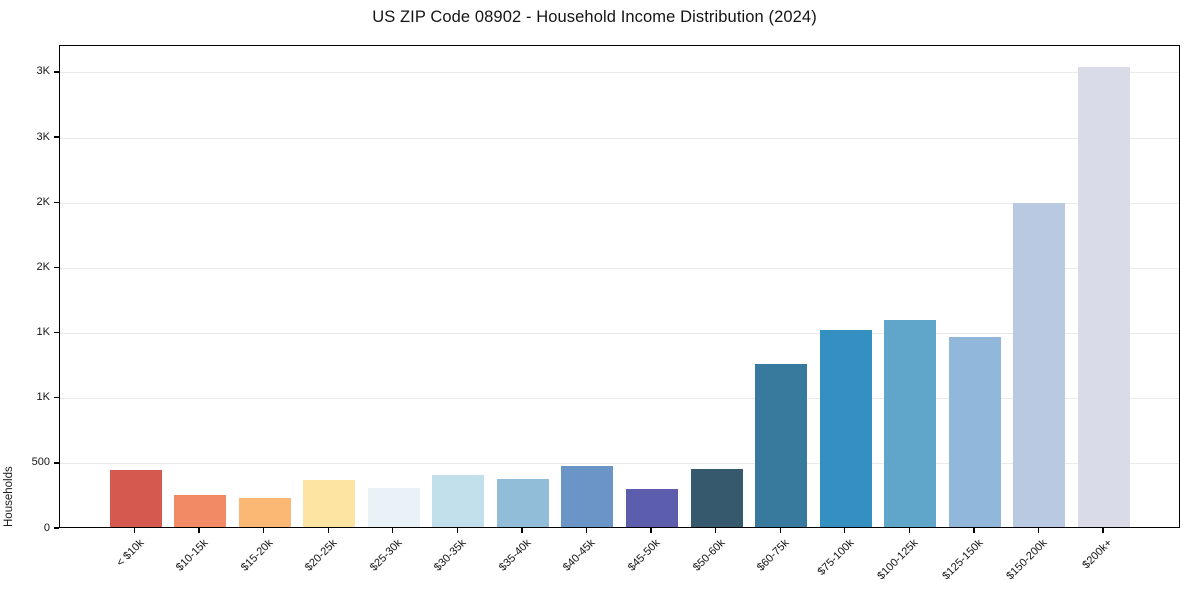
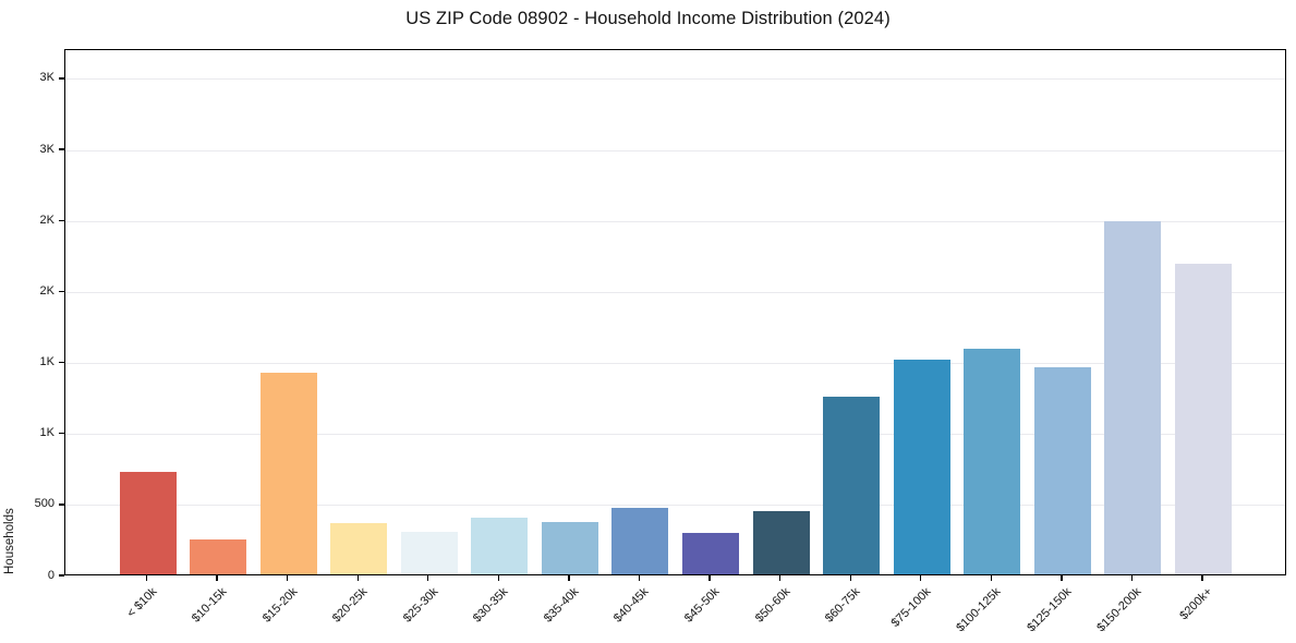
< $10k: 0.44K -> 0.72K
$15-20k: 0.22K -> 1.42K
$200k+: 3.53K -> 2.19K
